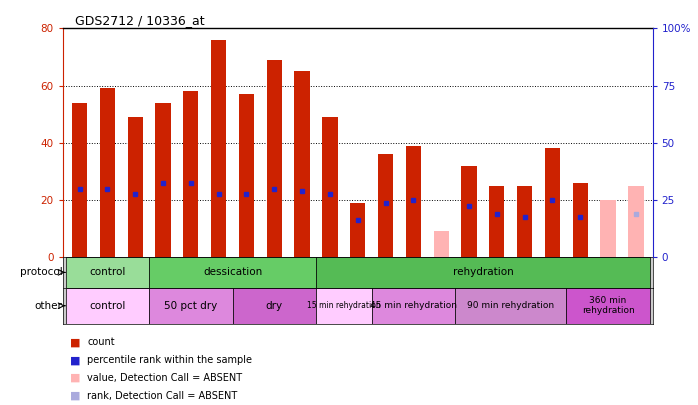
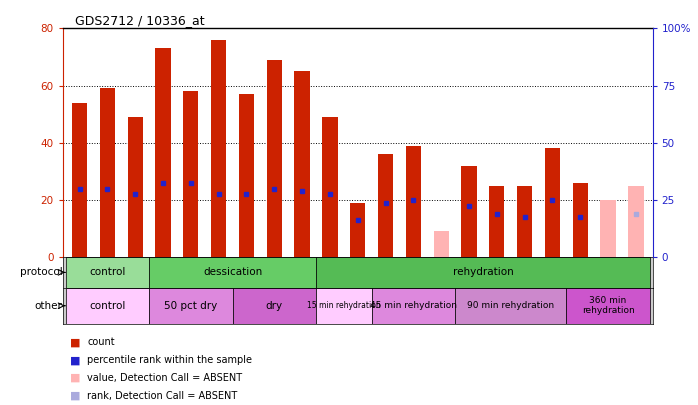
GSM21643: 54 -> 73
